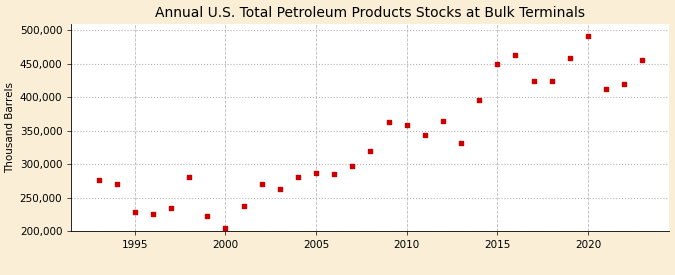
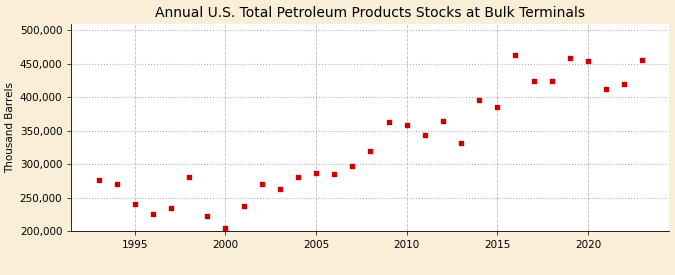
1995: 228,000 -> 240,000
2015: 450,000 -> 386,000
2020: 492,000 -> 454,000
